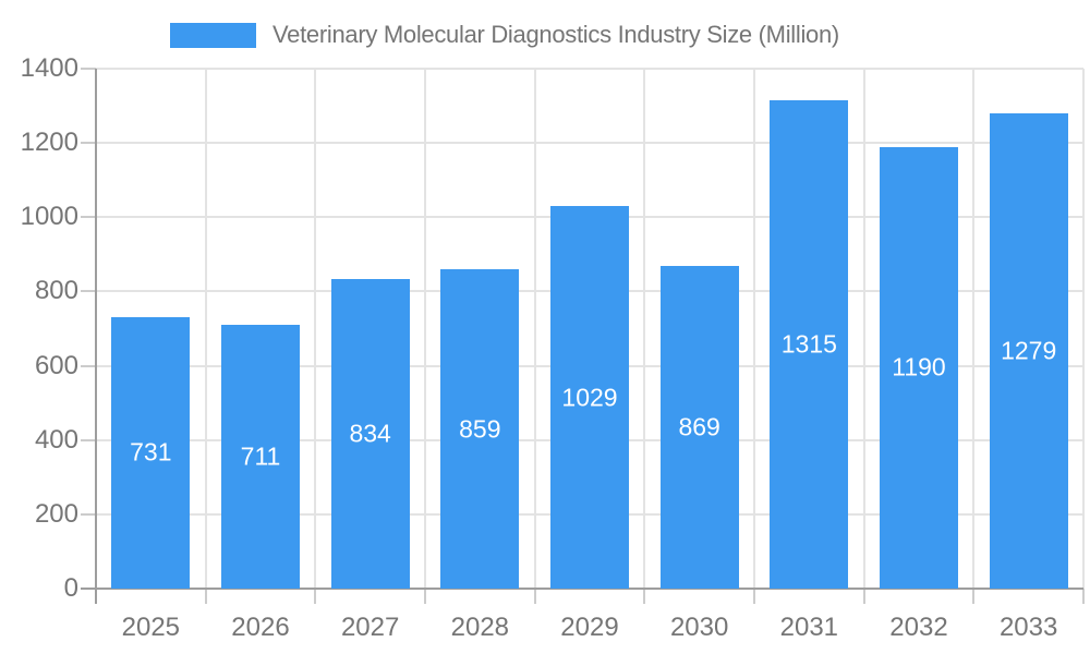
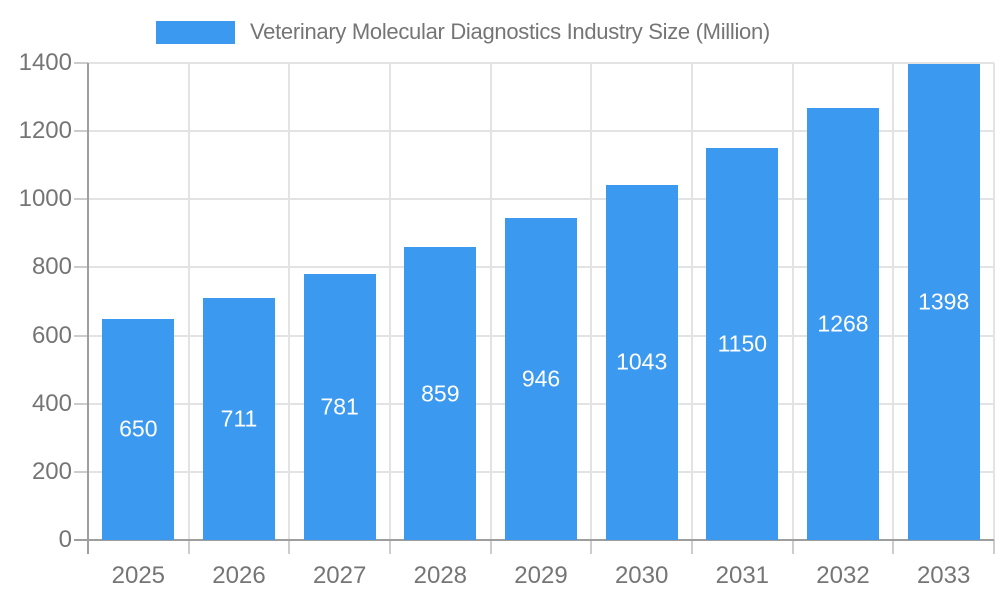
2025: 731 -> 650
2027: 834 -> 781
2029: 1029 -> 946
2030: 869 -> 1043
2031: 1315 -> 1150
2032: 1190 -> 1268
2033: 1279 -> 1398
